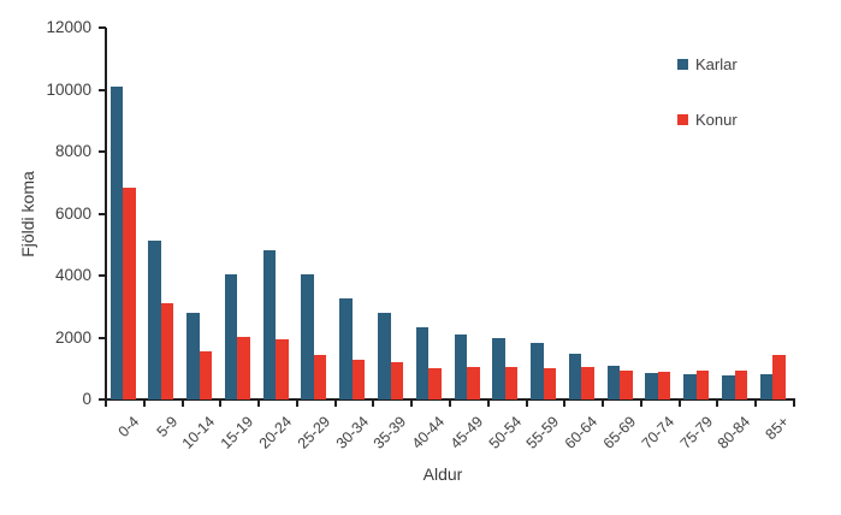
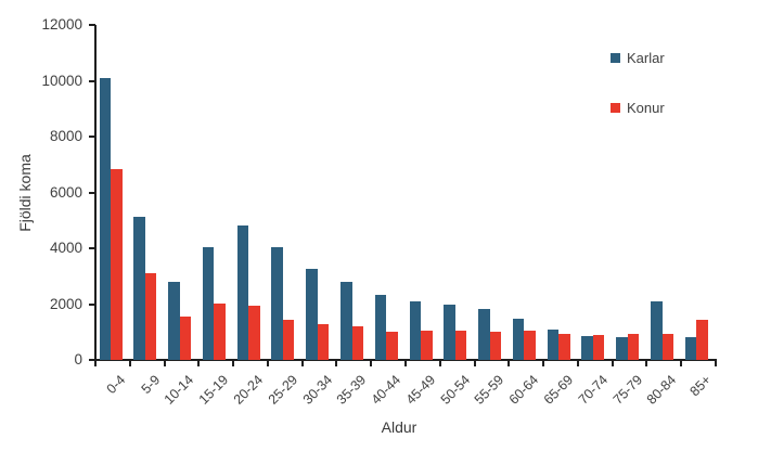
Karlar/80-84: 800 -> 2100
